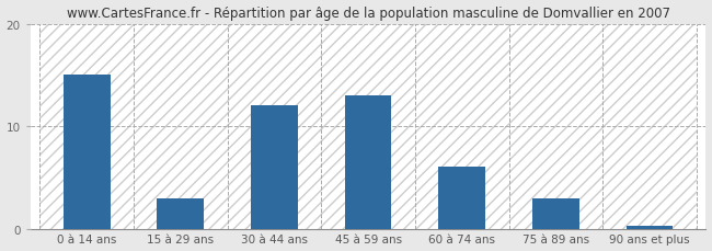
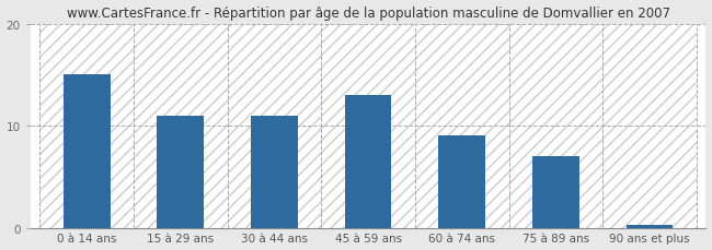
15 à 29 ans: 3.0 -> 11.0
30 à 44 ans: 12.0 -> 11.0
60 à 74 ans: 6.0 -> 9.0
75 à 89 ans: 3.0 -> 7.0
